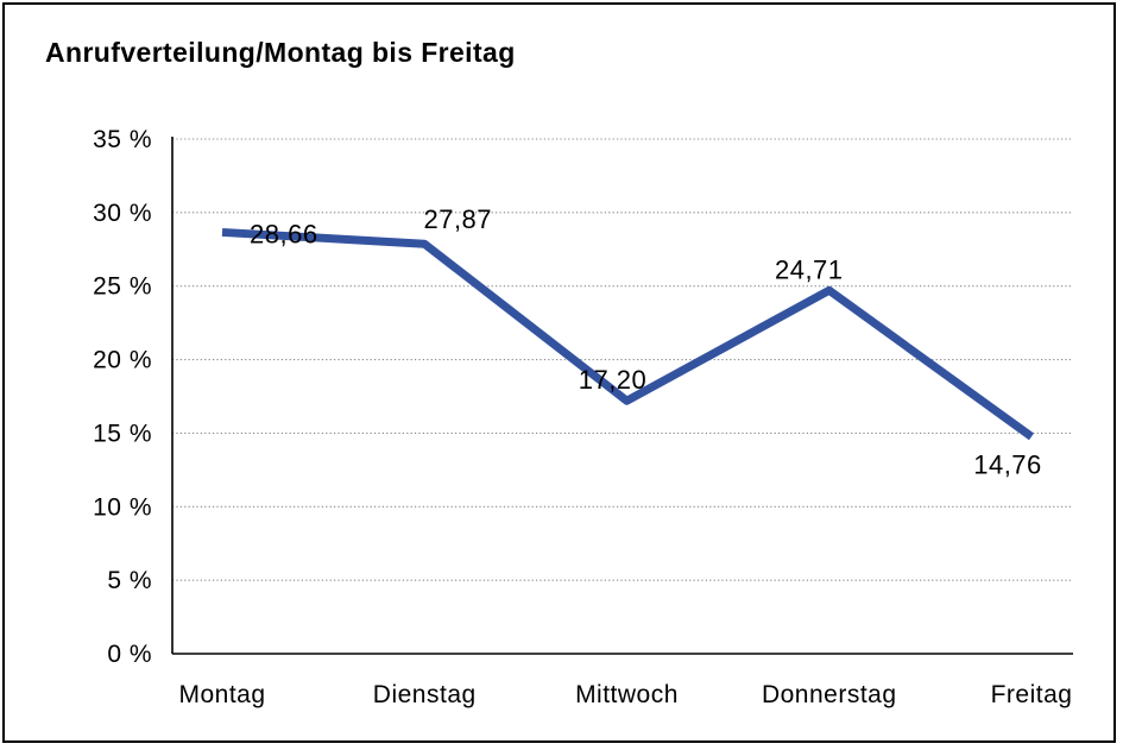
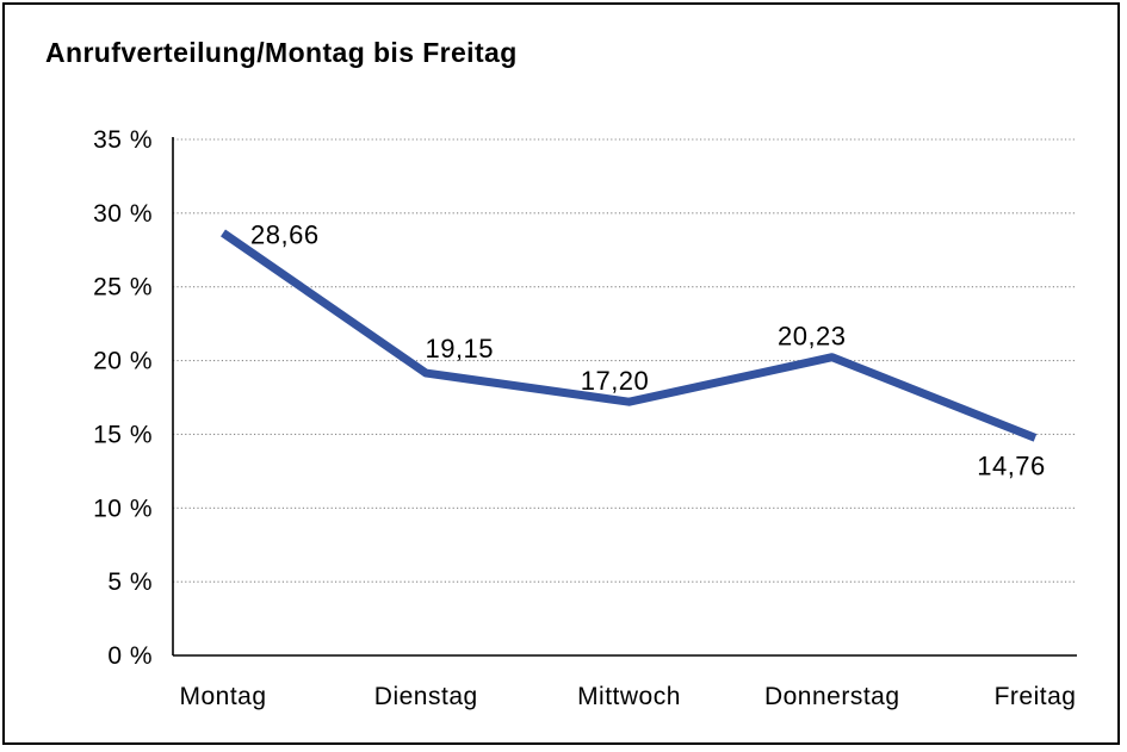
Dienstag: 27,87 -> 19,15
Donnerstag: 24,71 -> 20,23
